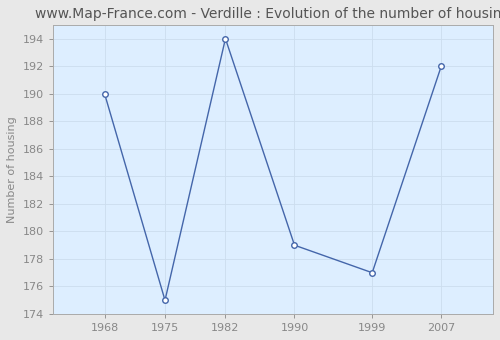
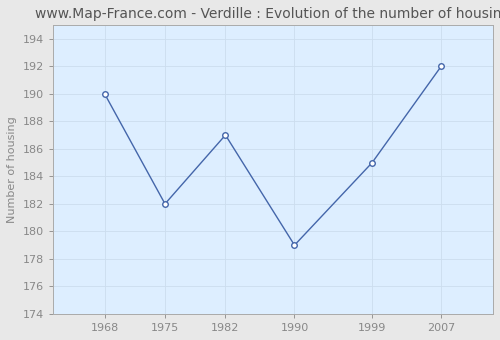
1975: 175 -> 182
1982: 194 -> 187
1999: 177 -> 185
